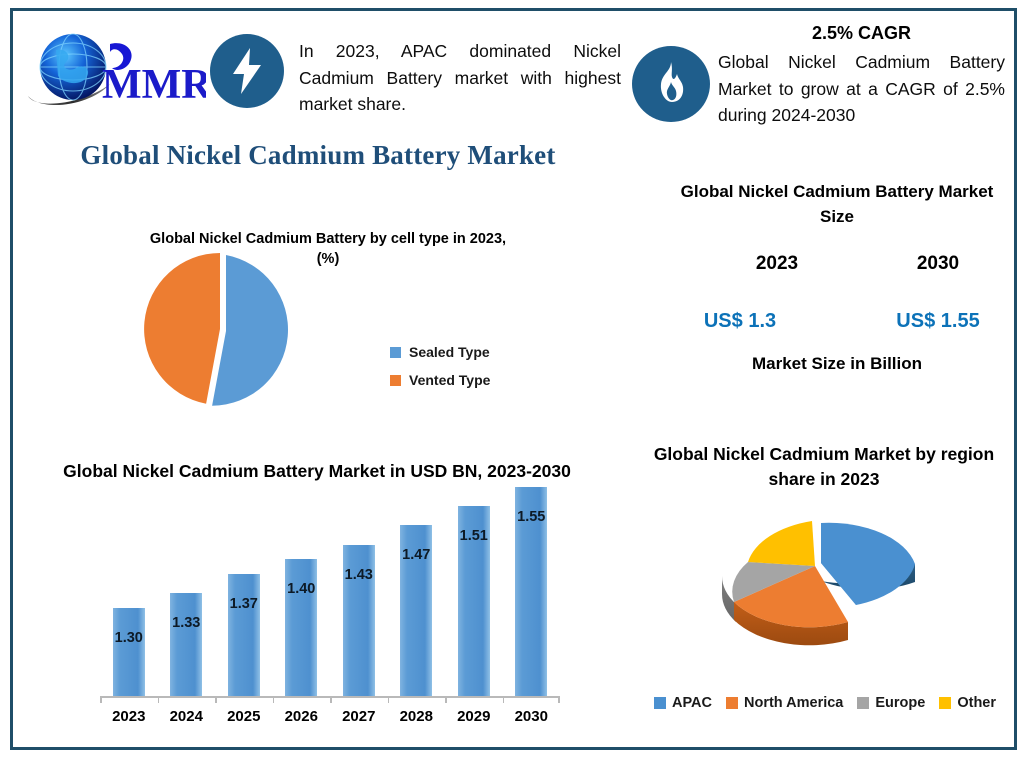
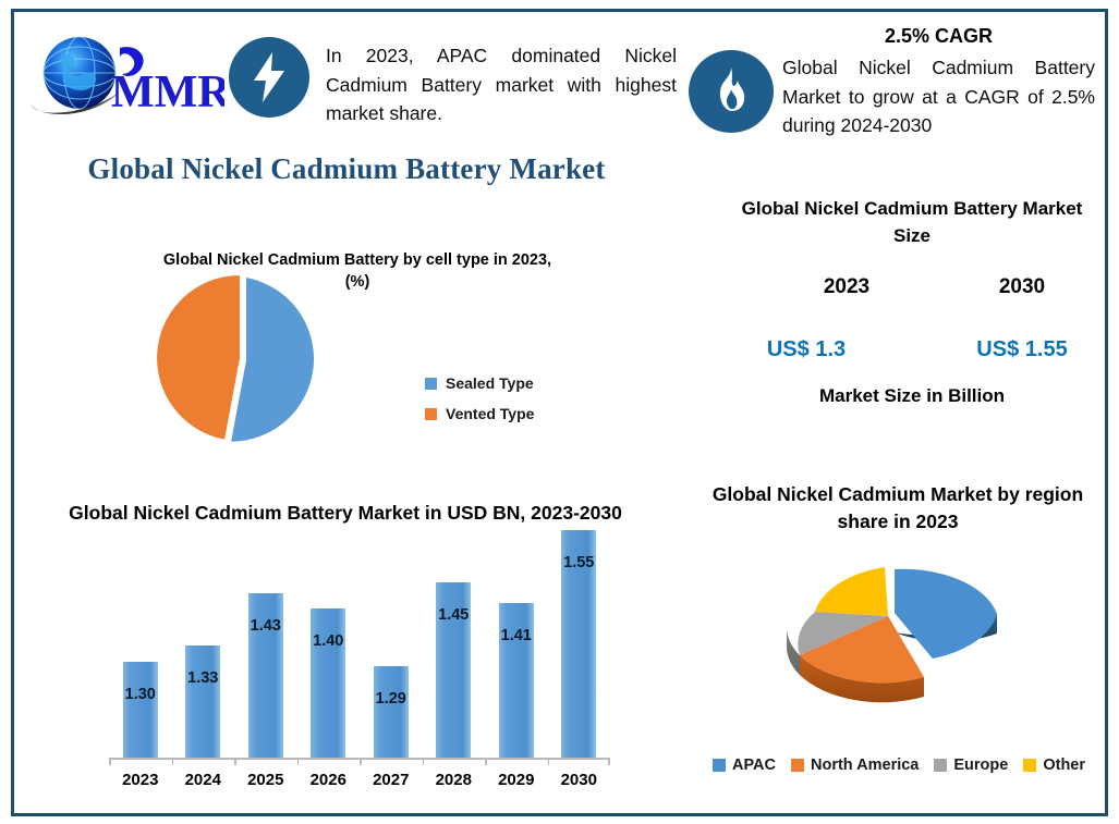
Global Nickel Cadmium Battery Market in USD BN, 2023-2030/2025: 1.37 -> 1.43
Global Nickel Cadmium Battery Market in USD BN, 2023-2030/2027: 1.43 -> 1.29
Global Nickel Cadmium Battery Market in USD BN, 2023-2030/2028: 1.47 -> 1.45
Global Nickel Cadmium Battery Market in USD BN, 2023-2030/2029: 1.51 -> 1.41
